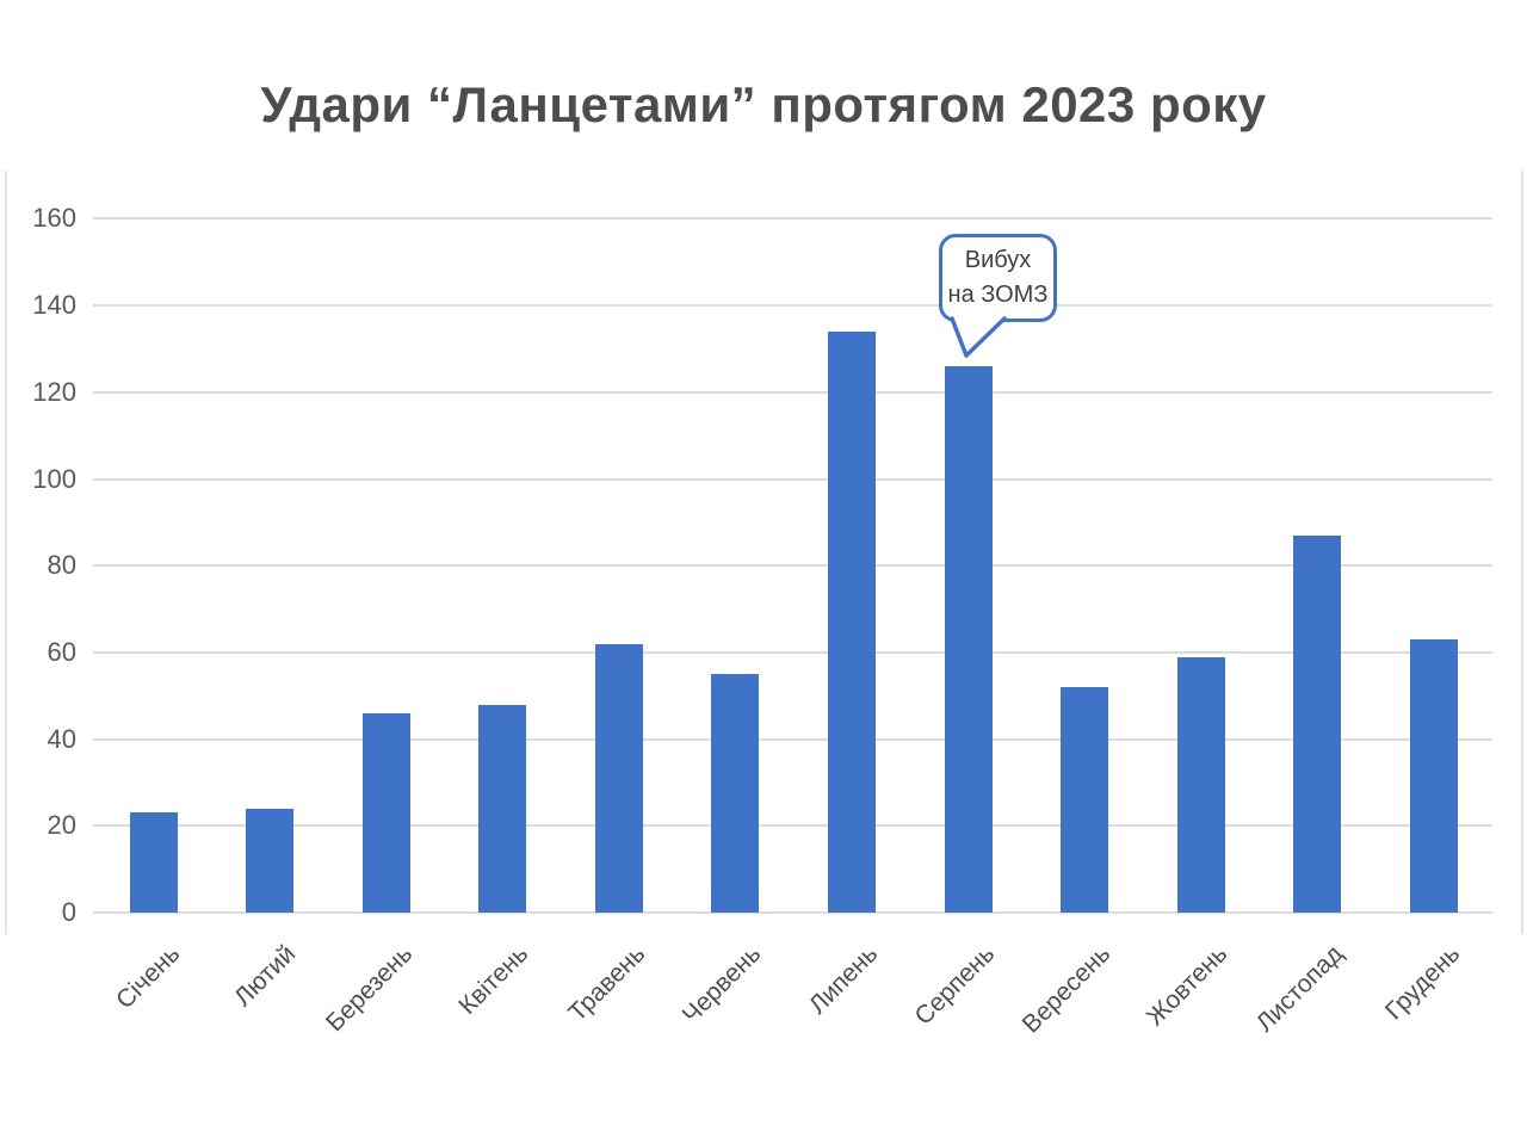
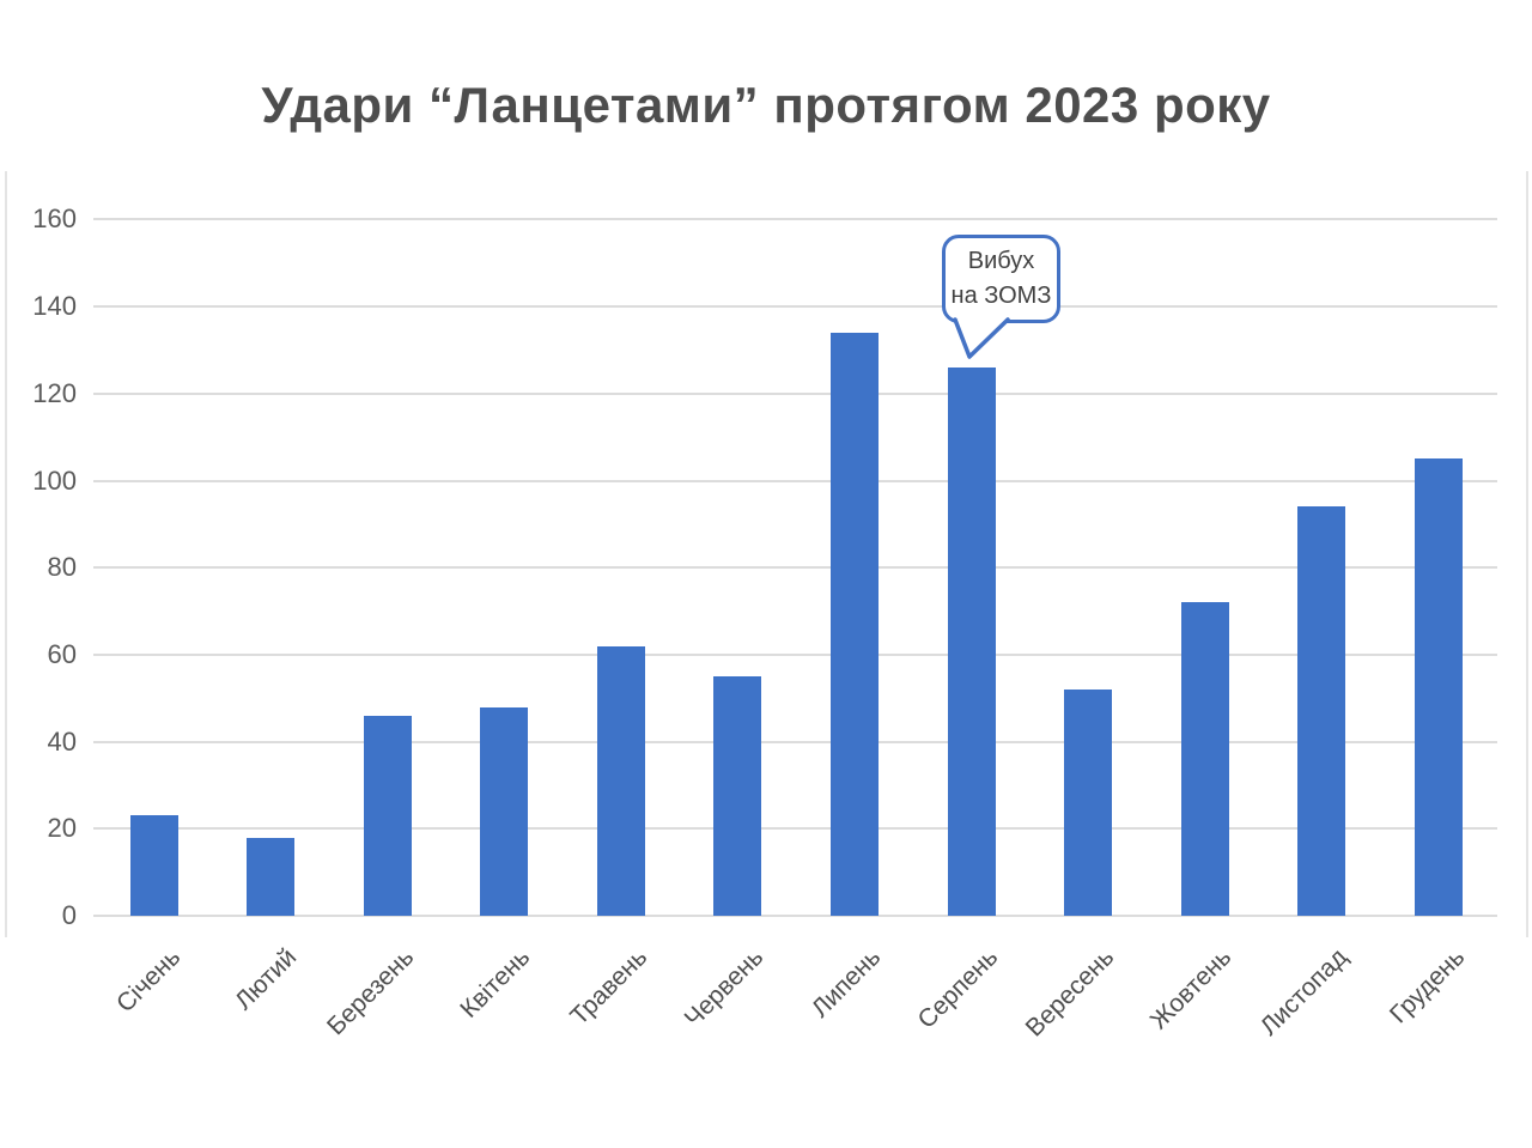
Лютий: 24 -> 18
Жовтень: 59 -> 72
Листопад: 87 -> 94
Грудень: 63 -> 105
